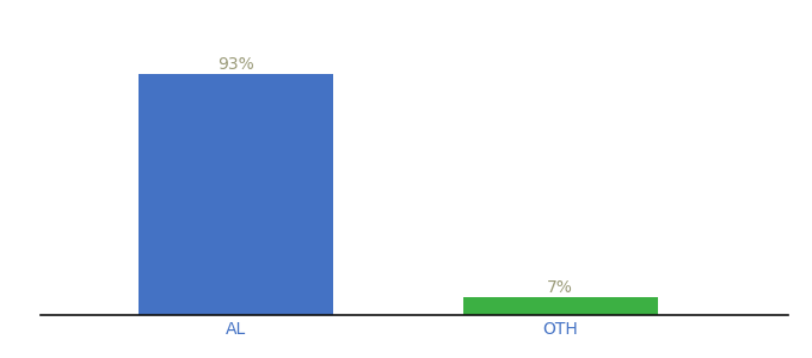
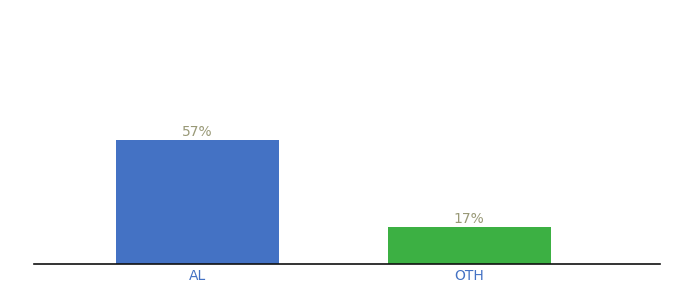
AL: 93% -> 57%
OTH: 7% -> 17%
